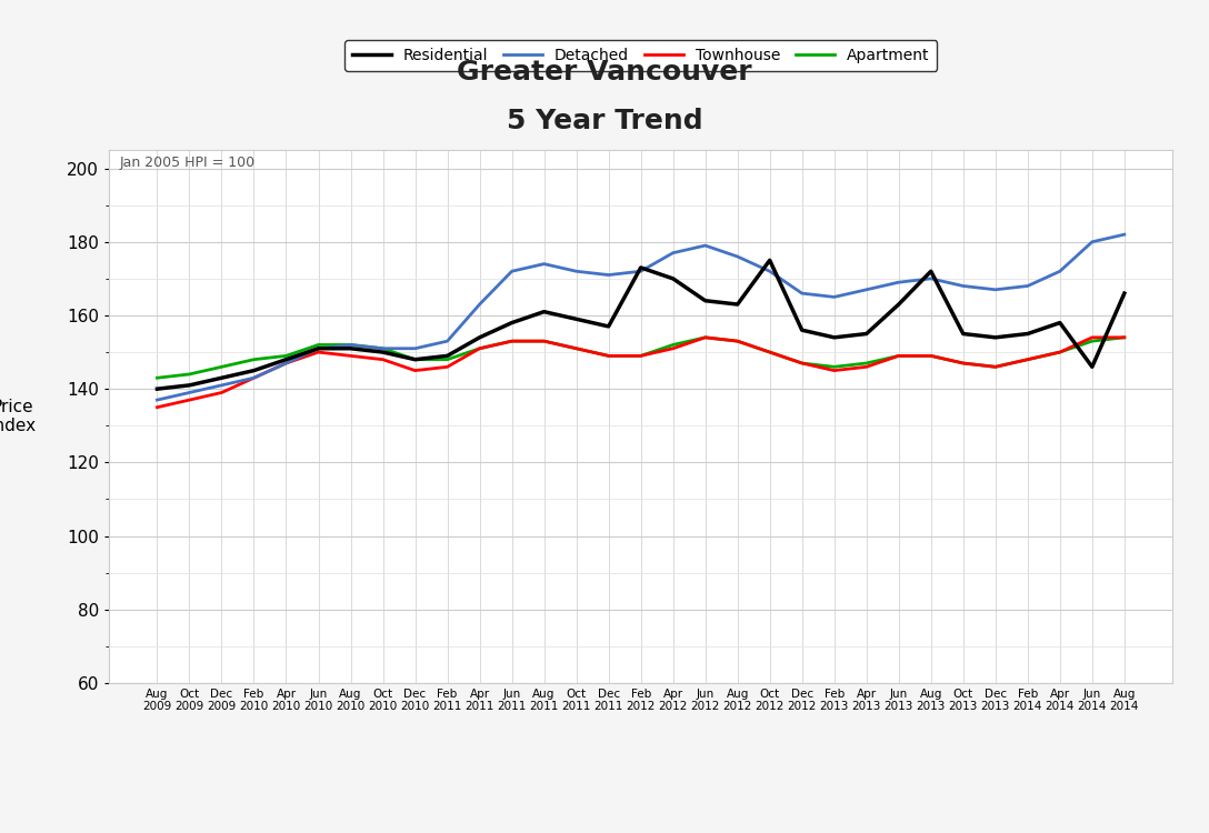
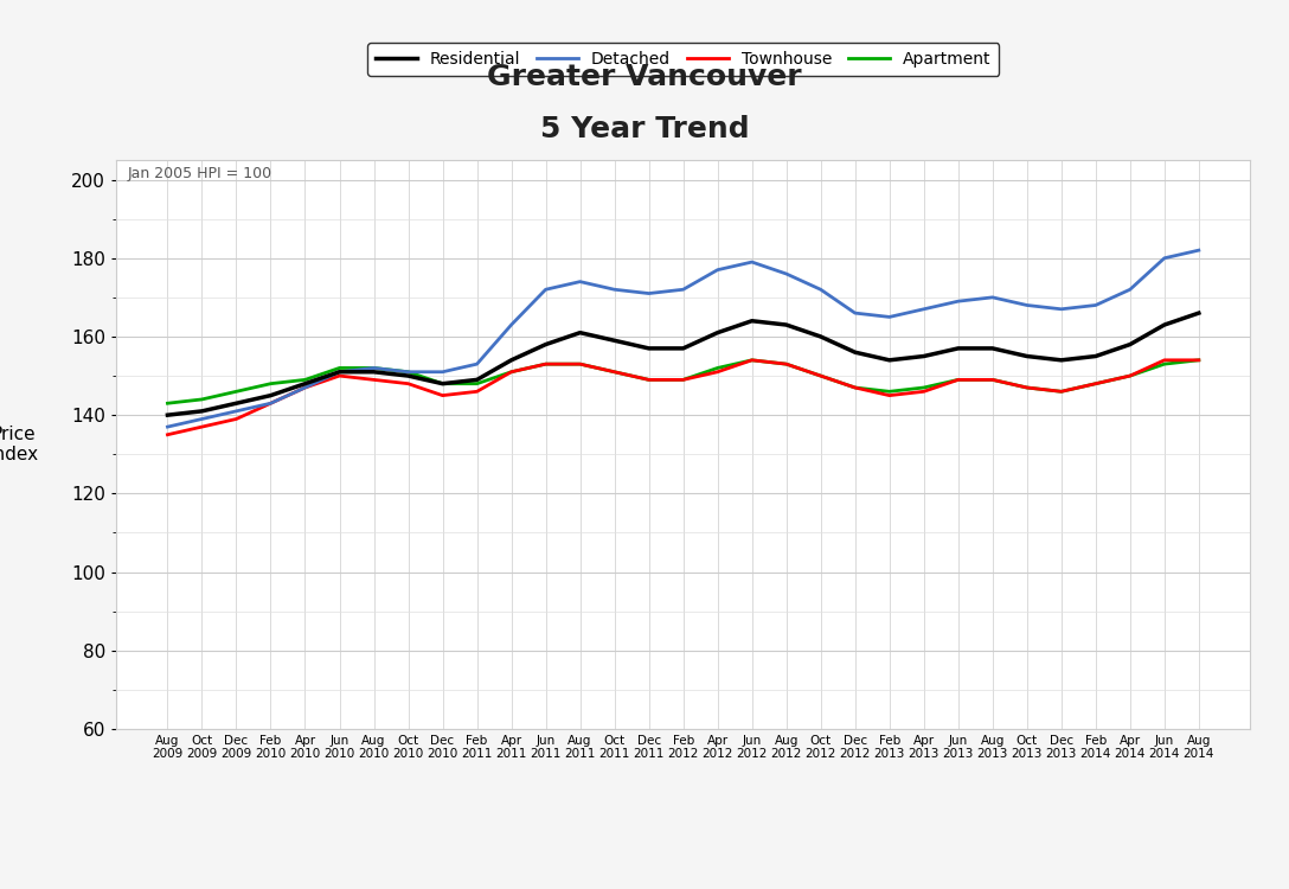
Residential/Feb 2012: 173 -> 157
Residential/Apr 2012: 170 -> 161
Residential/Oct 2012: 175 -> 160
Residential/Jun 2013: 163 -> 157
Residential/Aug 2013: 172 -> 157
Residential/Jun 2014: 146 -> 163
